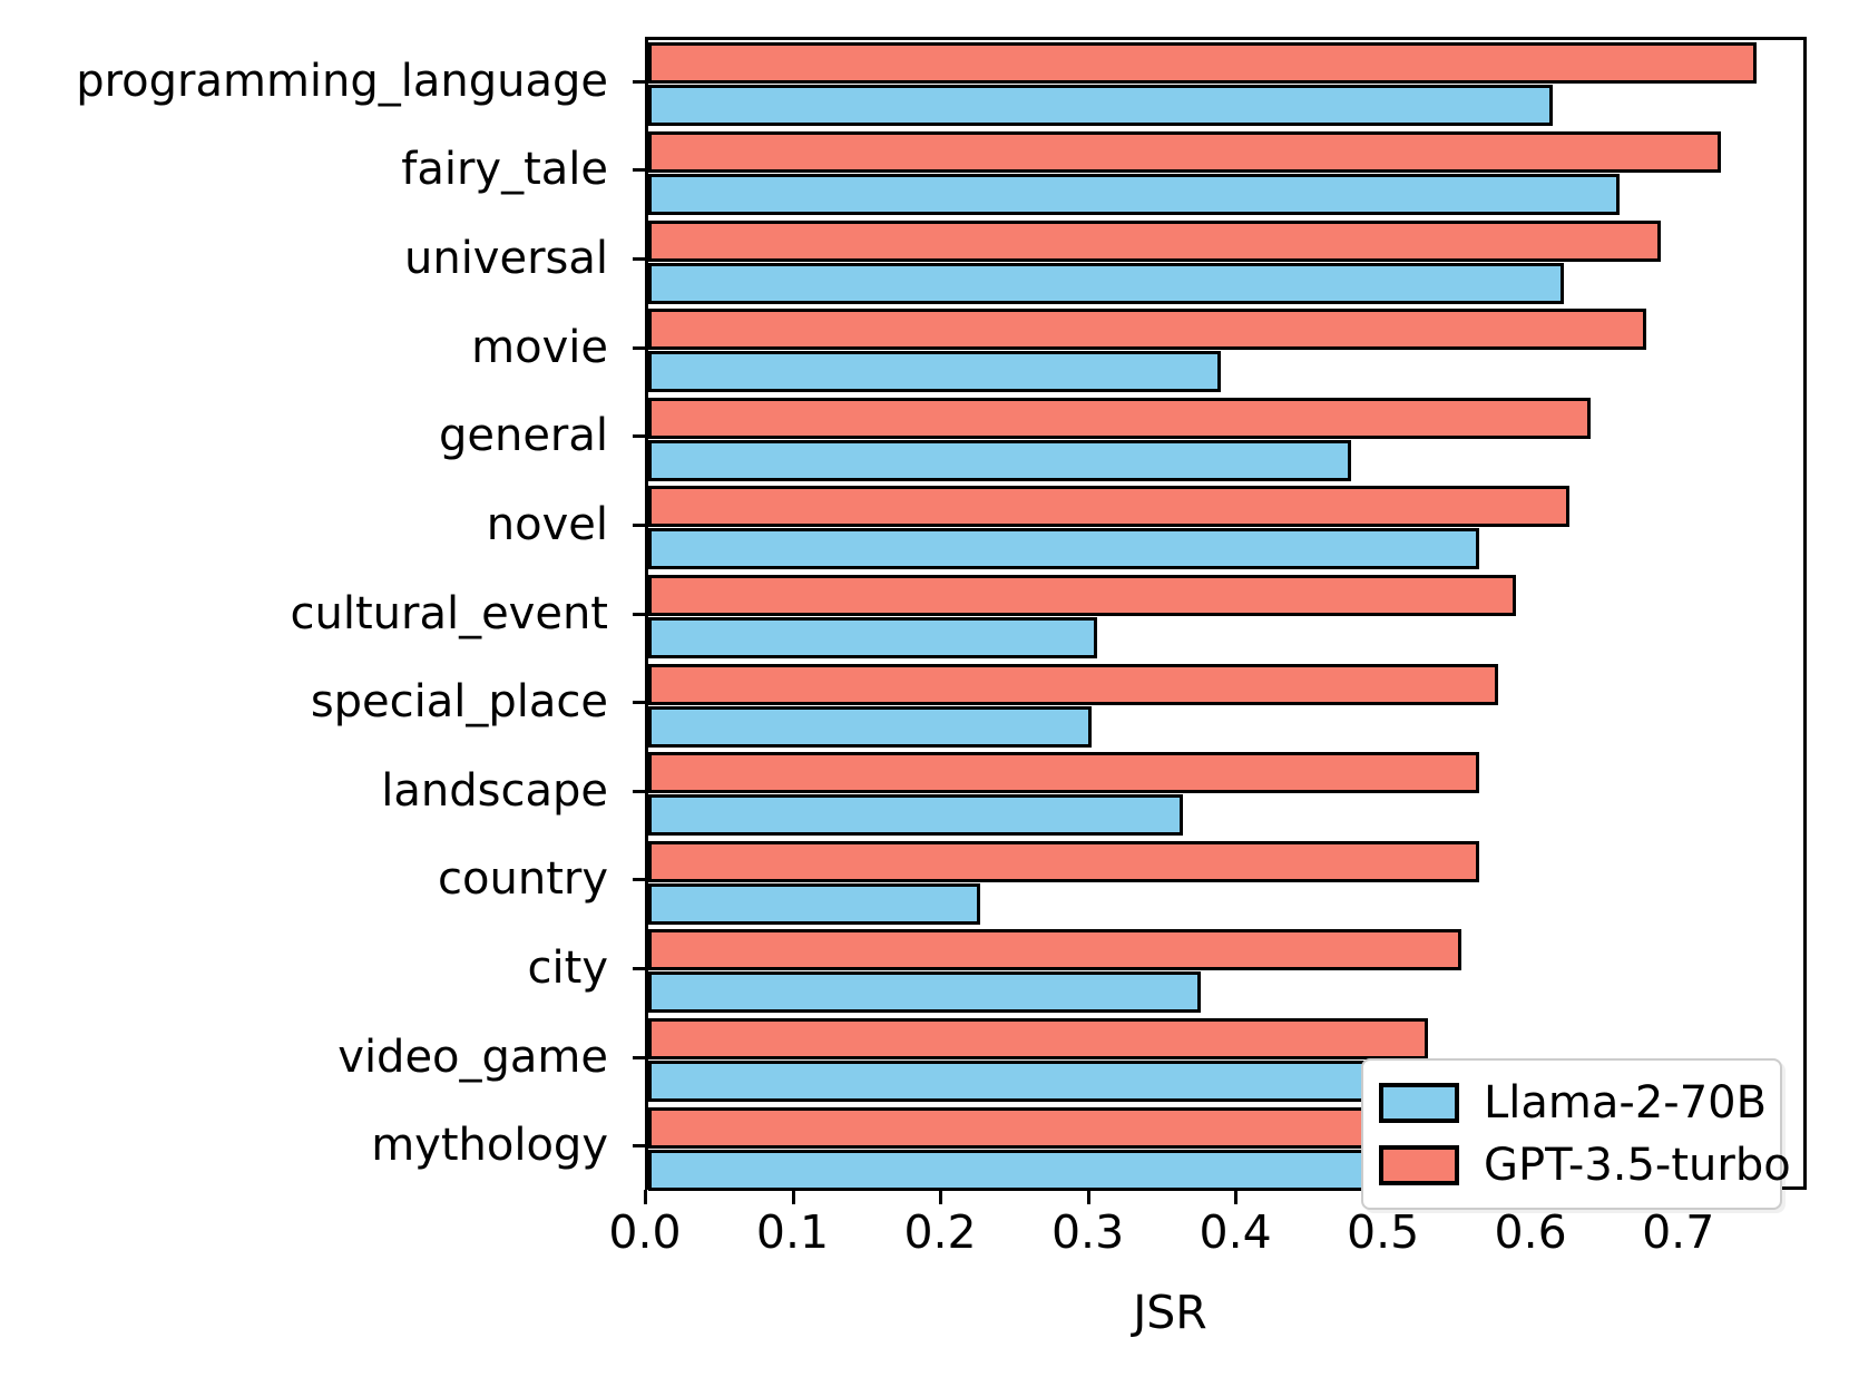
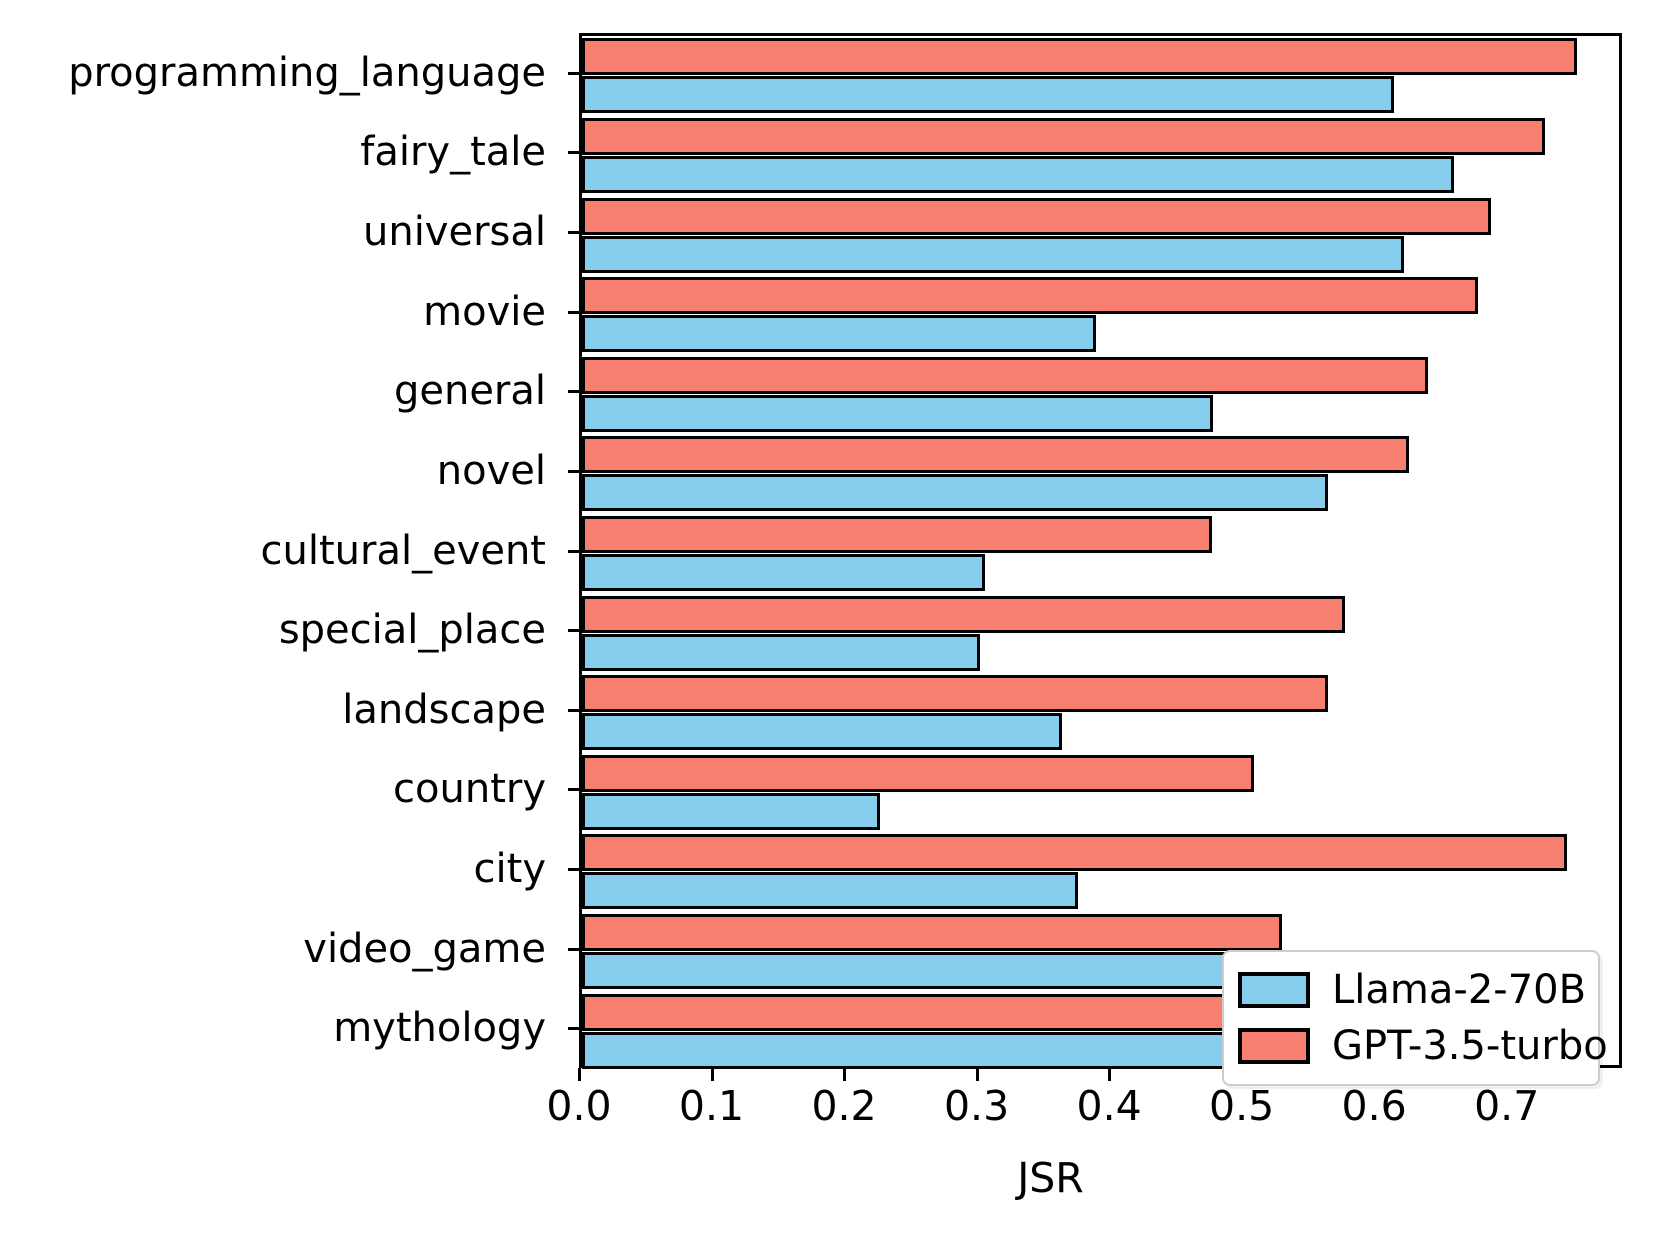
GPT-3.5-turbo/cultural_event: 0.588 -> 0.475
GPT-3.5-turbo/country: 0.563 -> 0.507
GPT-3.5-turbo/city: 0.551 -> 0.743
